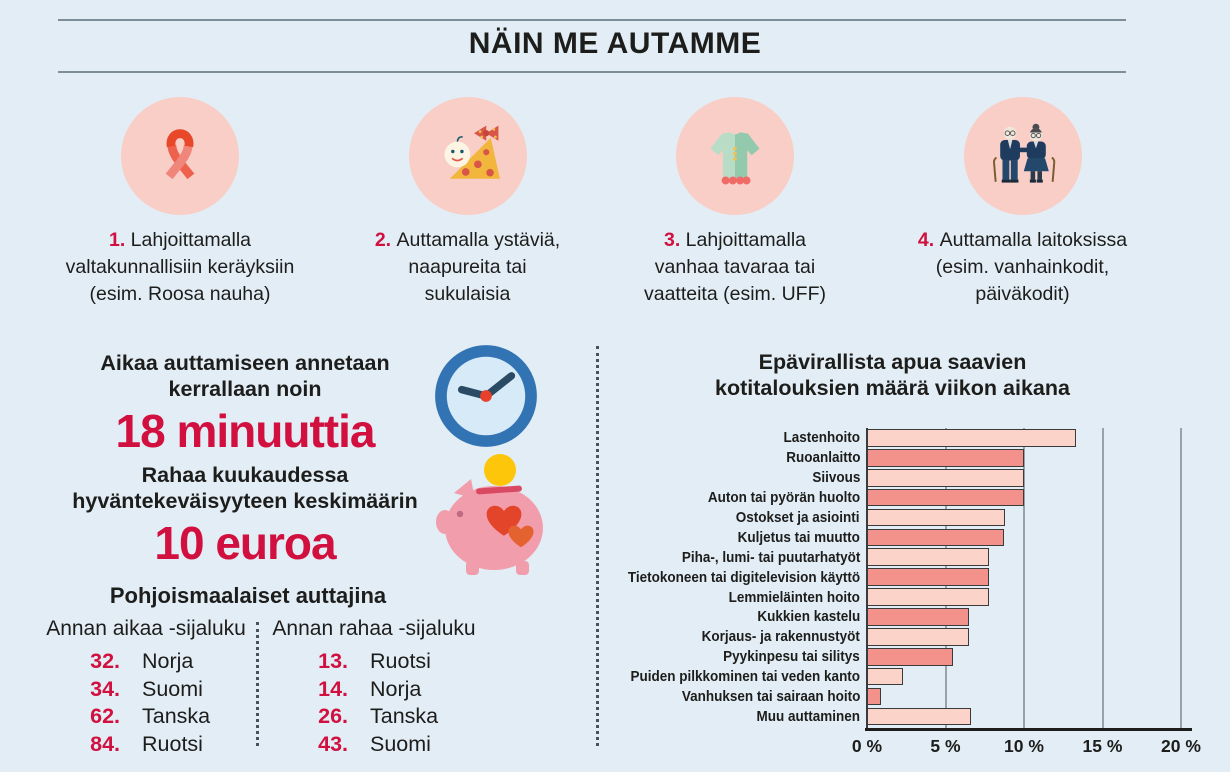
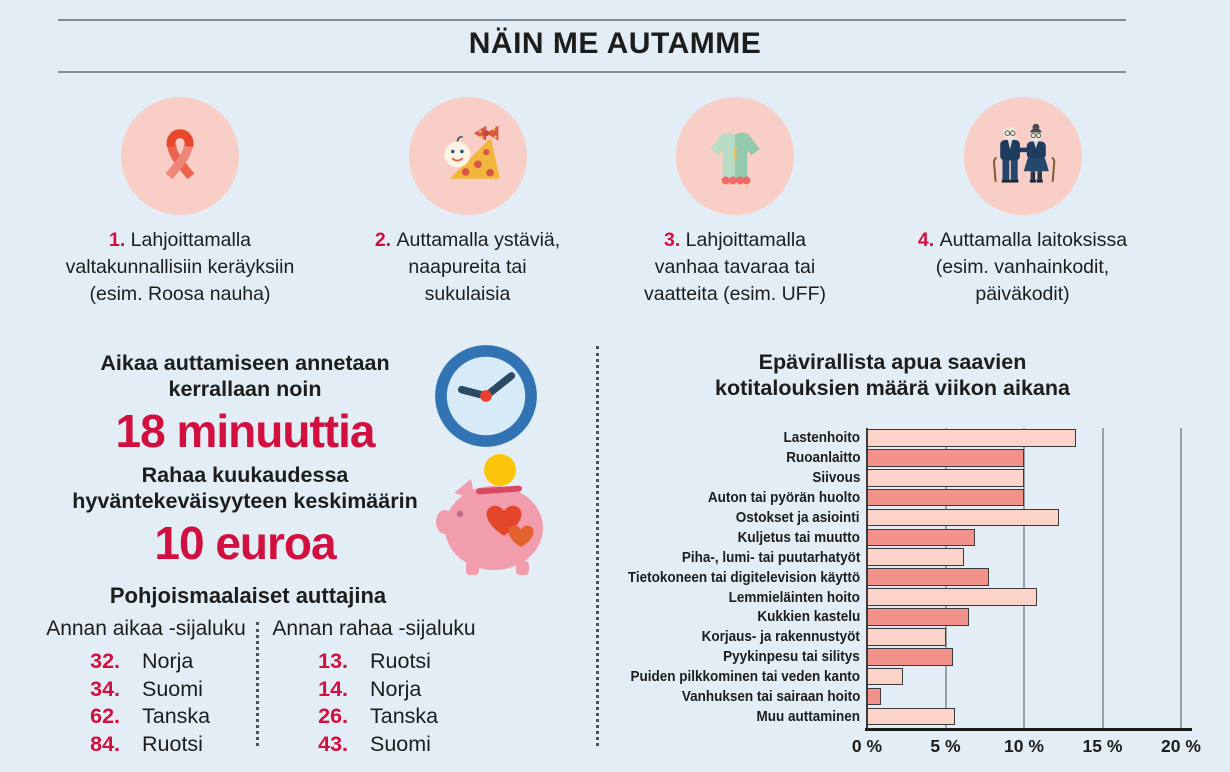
Ostokset ja asiointi: 8.8% -> 12.2%
Kuljetus tai muutto: 8.7% -> 6.9%
Piha-, lumi- tai puutarhatyöt: 7.8% -> 6.2%
Lemmieläinten hoito: 7.8% -> 10.8%
Korjaus- ja rakennustyöt: 6.5% -> 5.0%
Muu auttaminen: 6.6% -> 5.6%
